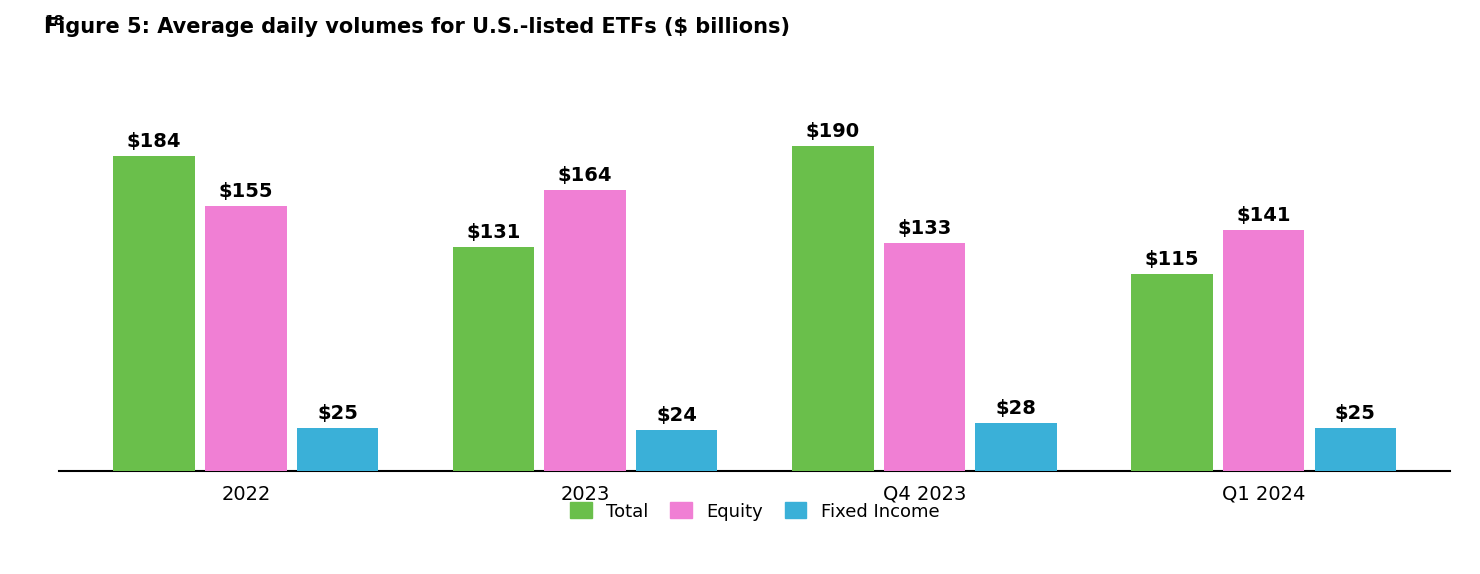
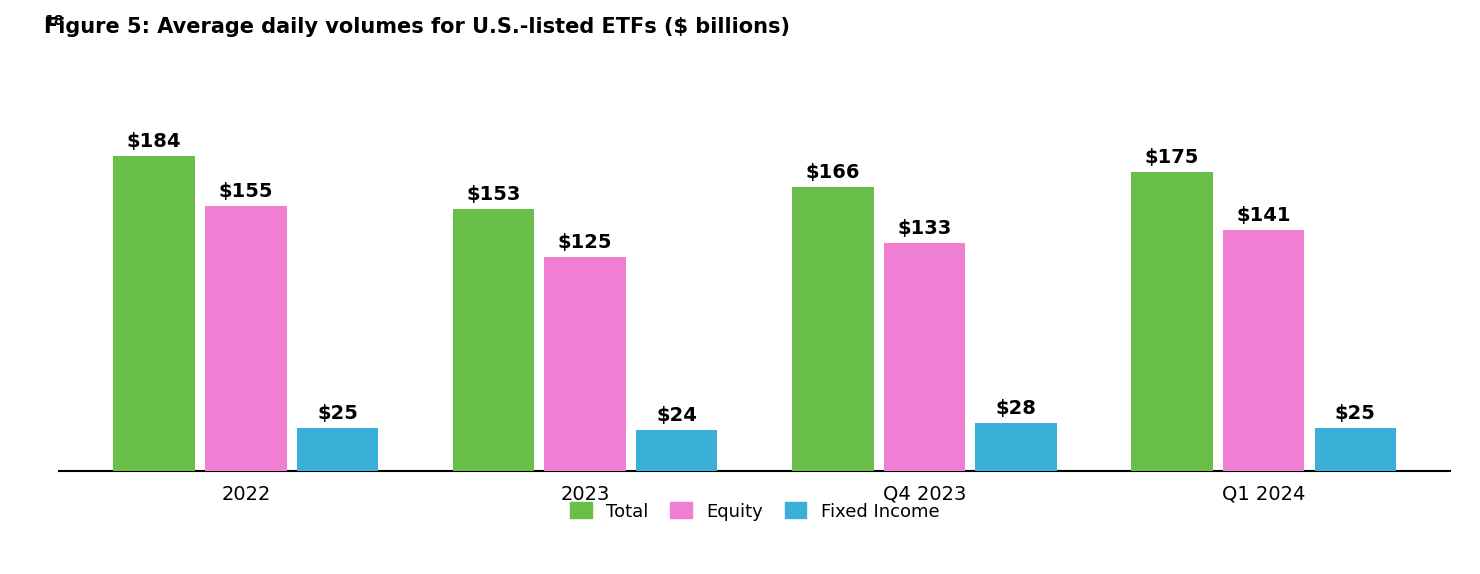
Total/2023: $131 -> $153
Equity/2023: $164 -> $125
Total/Q4 2023: $190 -> $166
Total/Q1 2024: $115 -> $175
